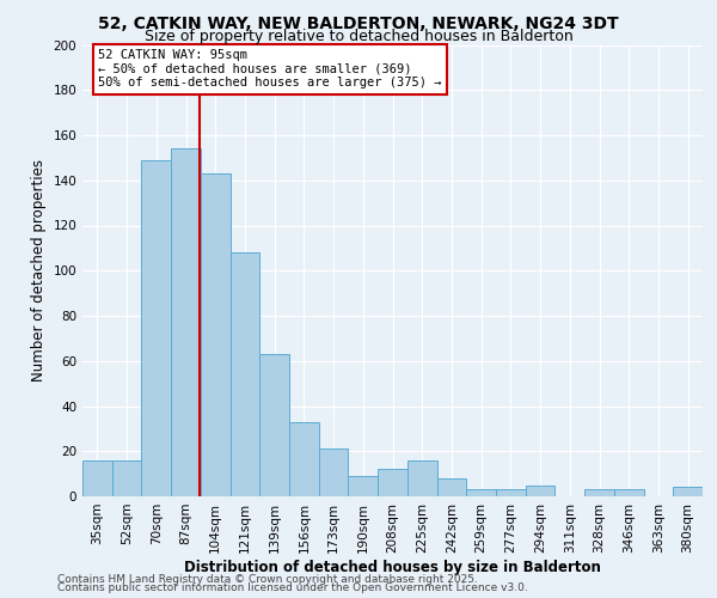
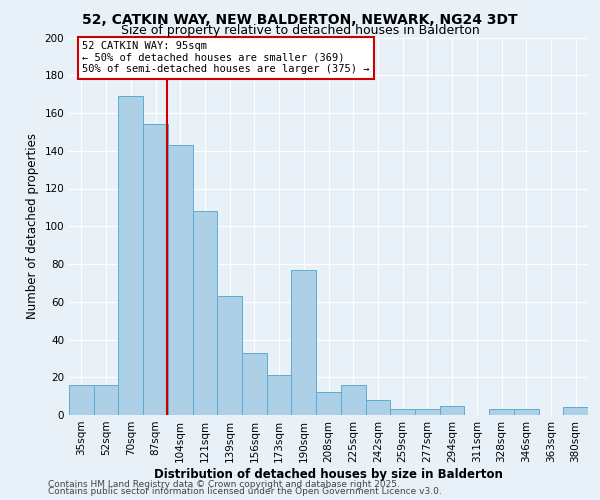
70sqm: 149 -> 169
190sqm: 9 -> 77
